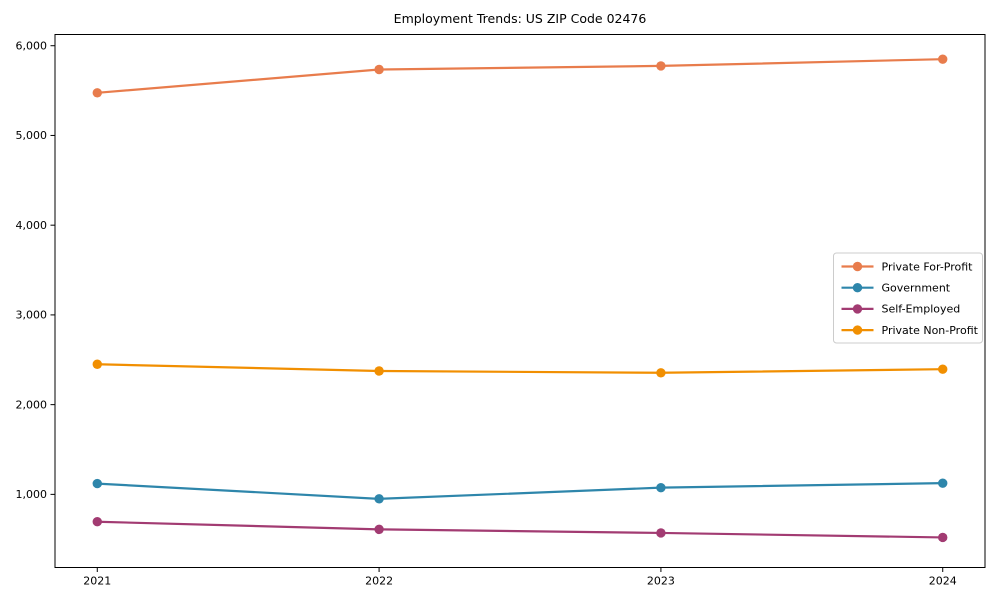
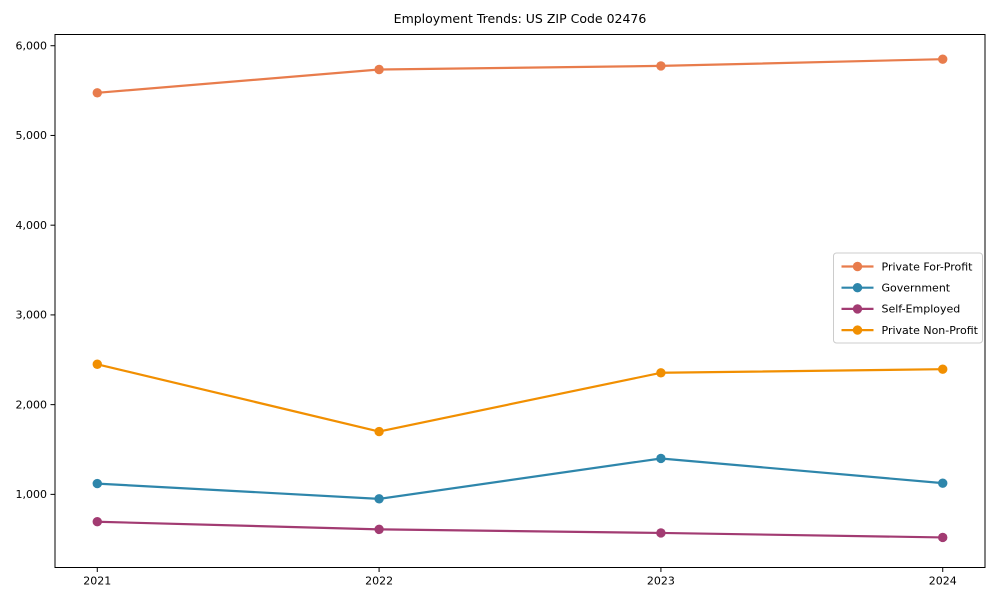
Private Non-Profit/2022: 2400 -> 1700
Government/2023: 1100 -> 1400
